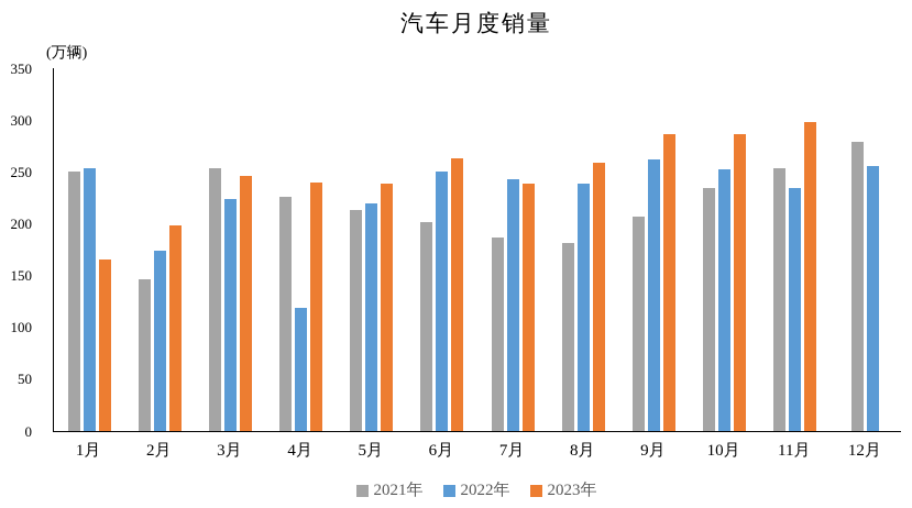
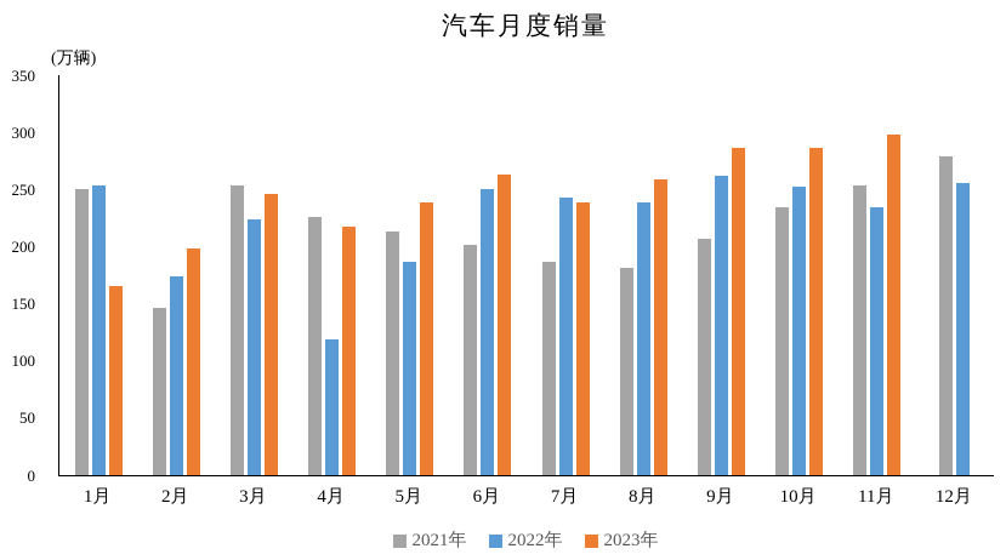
2023年/4月: 240 -> 220
2022年/5月: 220 -> 190
